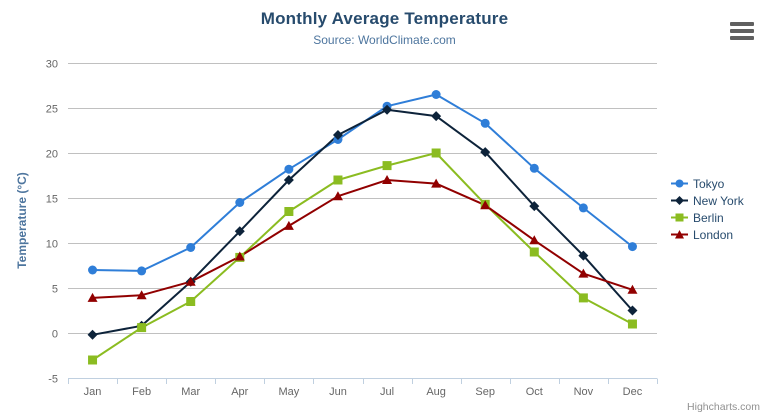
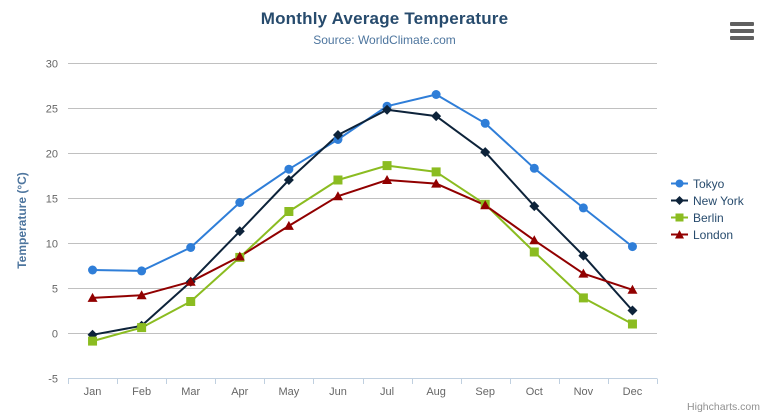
Berlin/Jan: -3 -> -1
Berlin/Aug: 20 -> 18
